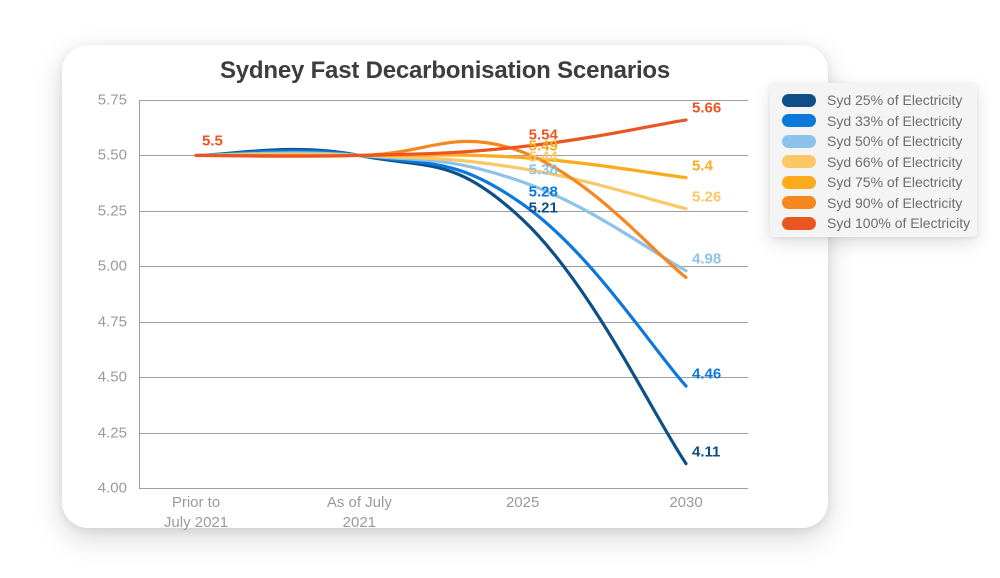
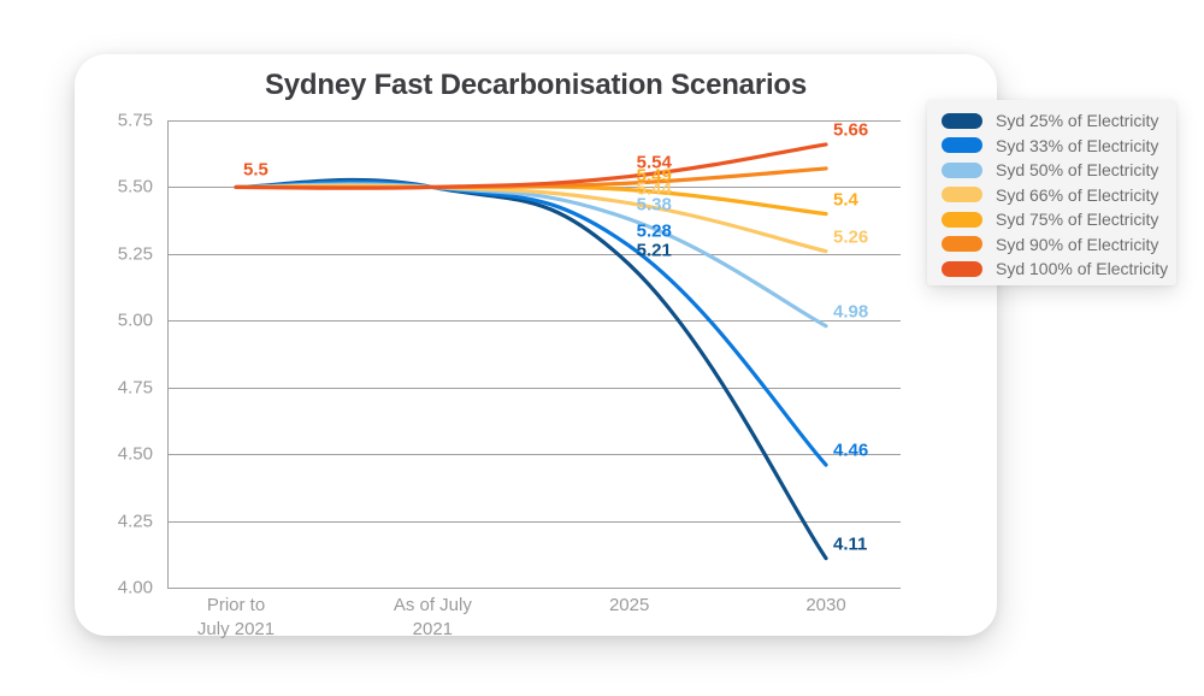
Syd 90% of Electricity/2030: 4.95 -> 5.57
